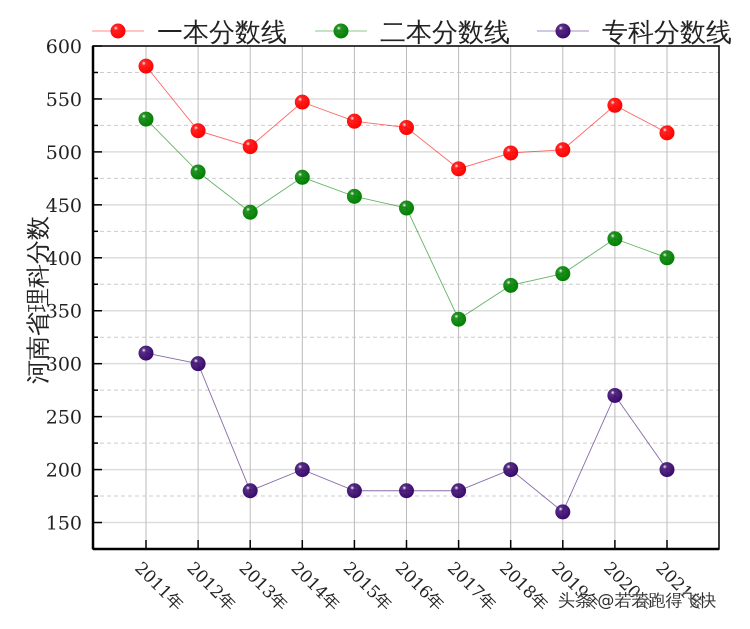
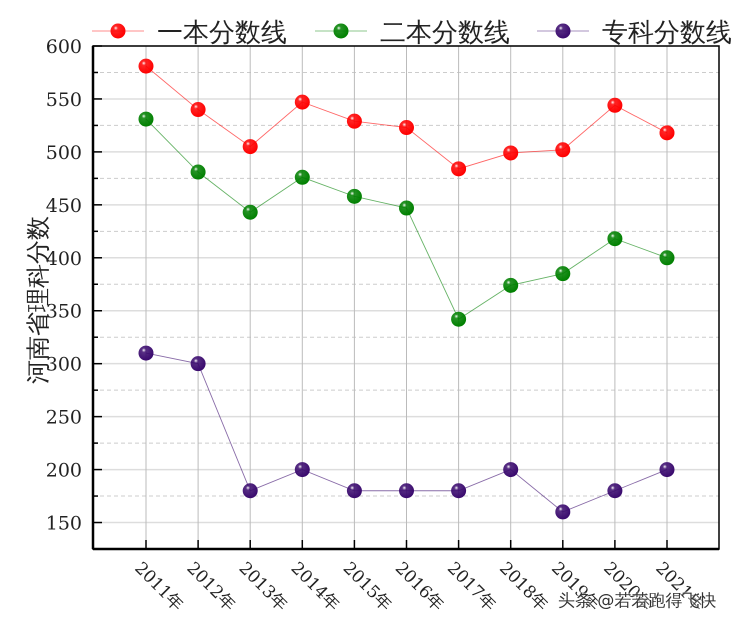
一本分数线/2012年: 520 -> 540
专科分数线/2020年: 270 -> 180
